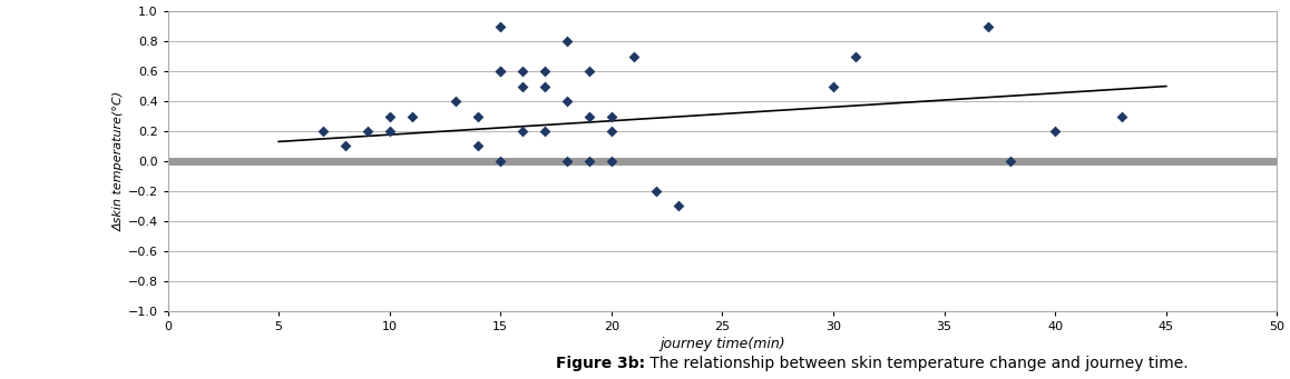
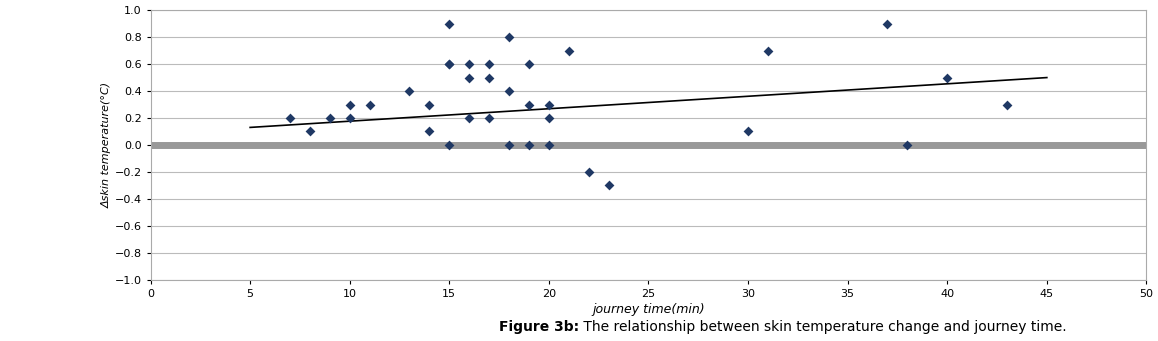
30: 0.5 -> 0.1
40: 0.2 -> 0.5
